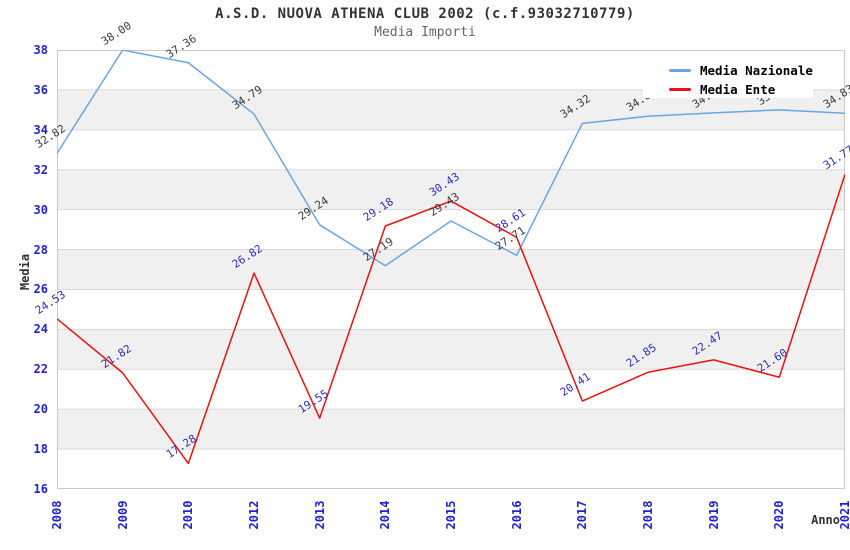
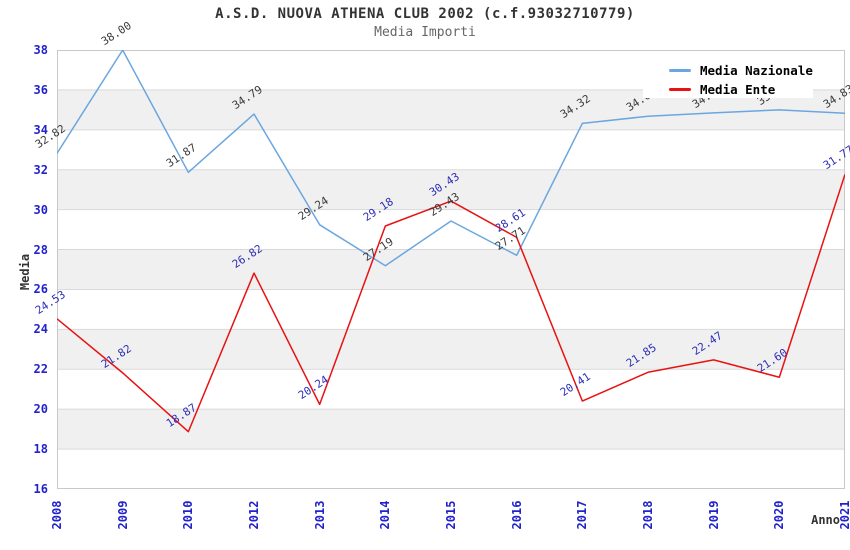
Media Nazionale/2010: 37.36 -> 31.87
Media Ente/2010: 17.28 -> 18.87
Media Ente/2013: 19.55 -> 20.24
